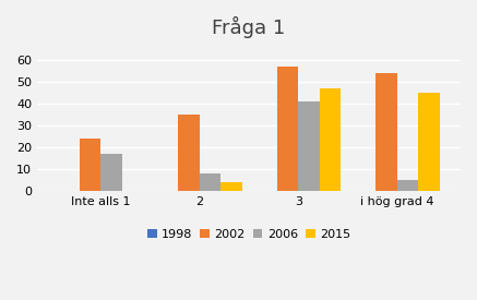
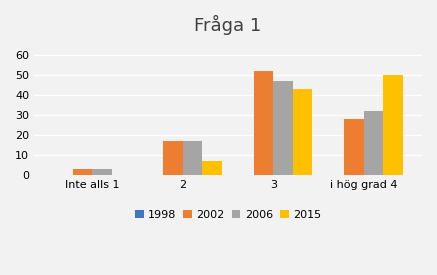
2002/Inte alls 1: 24 -> 3
2006/Inte alls 1: 17 -> 3
2002/2: 35 -> 17
2006/2: 8 -> 17
2015/2: 4 -> 7
2002/3: 57 -> 52
2006/3: 41 -> 47
2015/3: 47 -> 43
2002/i hög grad 4: 54 -> 28
2006/i hög grad 4: 5 -> 32
2015/i hög grad 4: 45 -> 50
